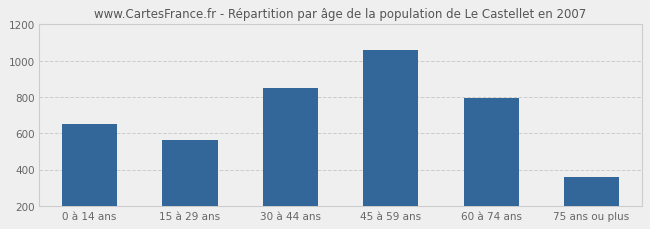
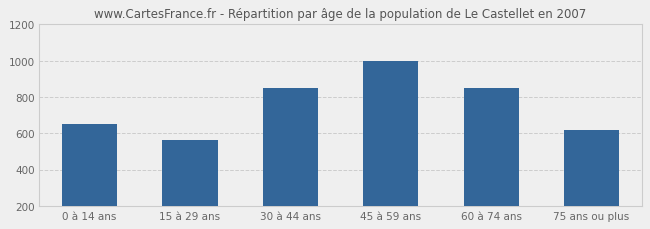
45 à 59 ans: 1060 -> 1000
60 à 74 ans: 790 -> 850
75 ans ou plus: 360 -> 620
